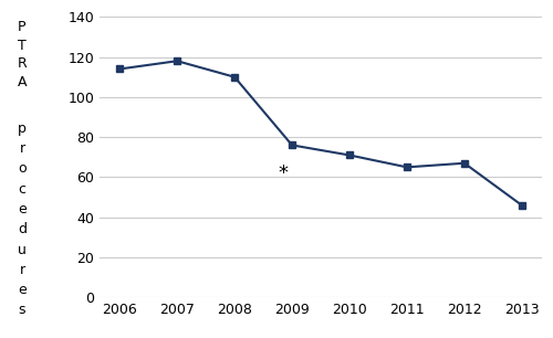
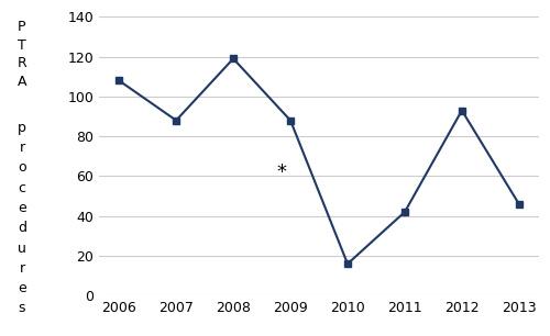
2006: 114 -> 108
2007: 118 -> 88
2008: 110 -> 119
2009: 76 -> 88
2010: 71 -> 16
2011: 65 -> 42
2012: 67 -> 93
